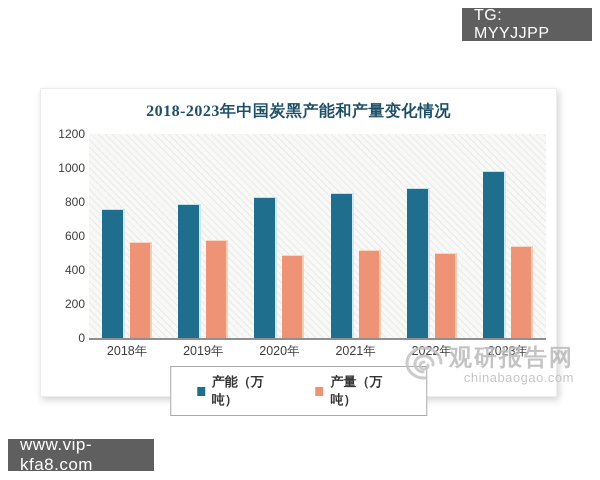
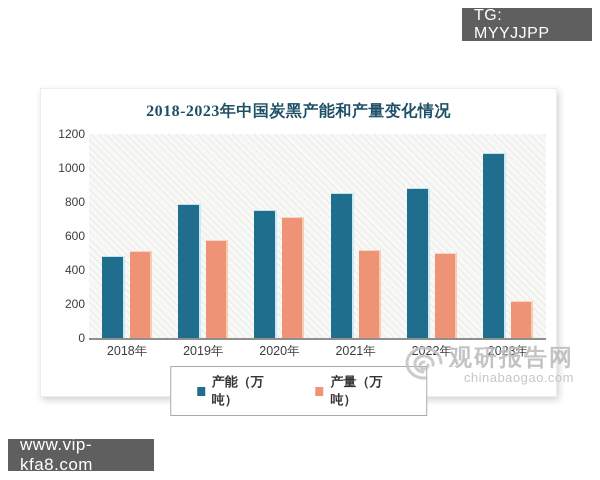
产能（万吨）/2018年: 760 -> 480
产量（万吨）/2018年: 560 -> 510
产能（万吨）/2020年: 830 -> 750
产量（万吨）/2020年: 490 -> 710
产能（万吨）/2023年: 980 -> 1090
产量（万吨）/2023年: 540 -> 220
